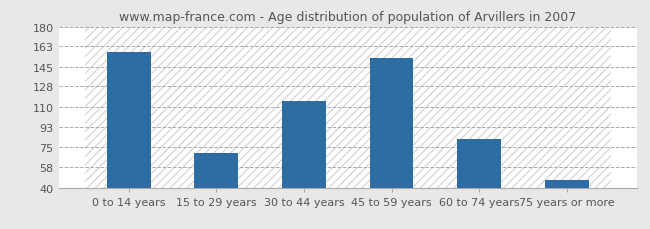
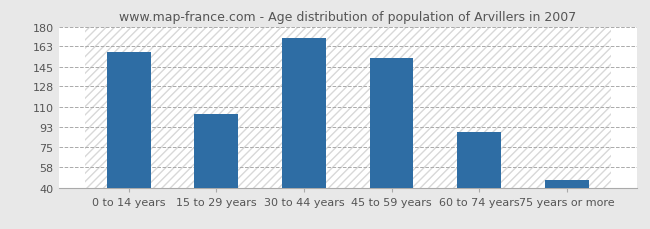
15 to 29 years: 70 -> 104
30 to 44 years: 115 -> 170
60 to 74 years: 82 -> 88
